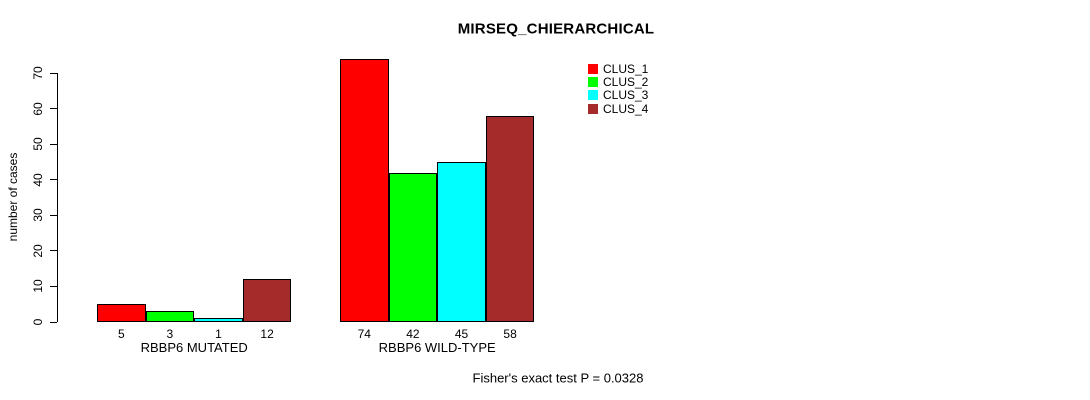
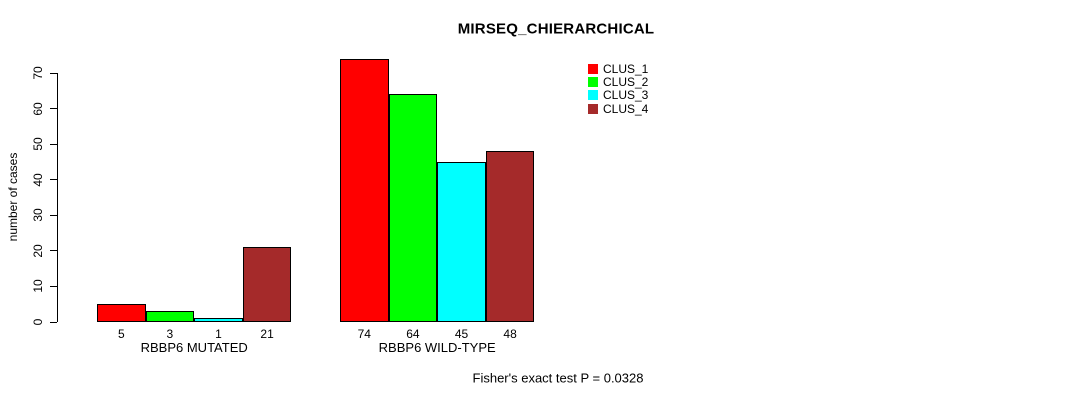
CLUS_4/RBBP6 MUTATED: 12 -> 21
CLUS_2/RBBP6 WILD-TYPE: 42 -> 64
CLUS_4/RBBP6 WILD-TYPE: 58 -> 48
